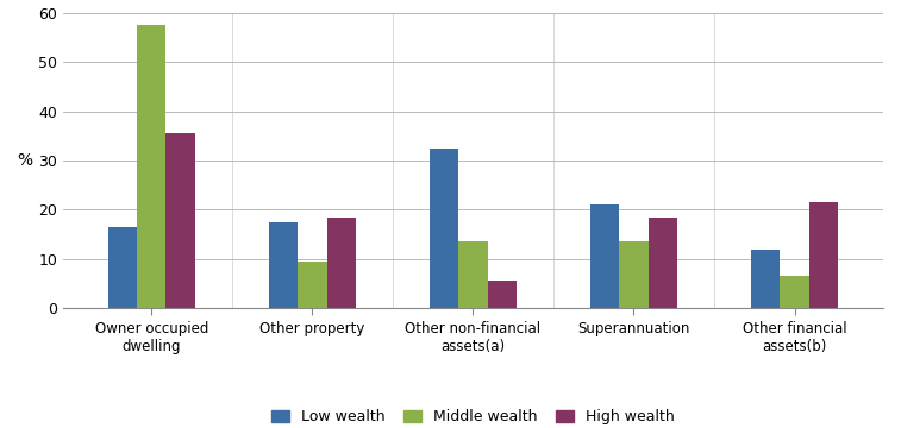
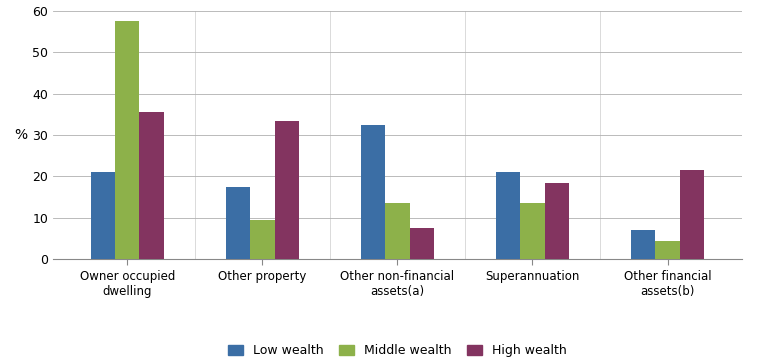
Low wealth/Owner occupied dwelling: 16.5 -> 21.0
High wealth/Other property: 18.5 -> 33.5
High wealth/Other non-financial assets(a): 5.5 -> 7.5
Low wealth/Other financial assets(b): 12.0 -> 7.0
Middle wealth/Other financial assets(b): 6.5 -> 4.5
